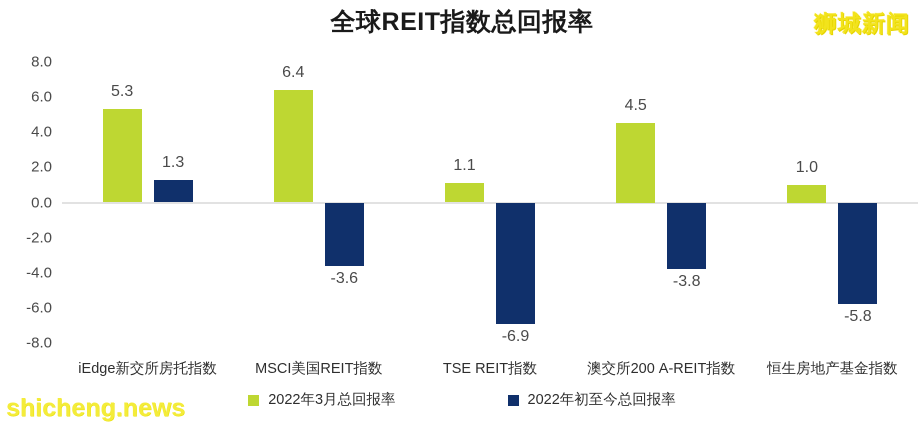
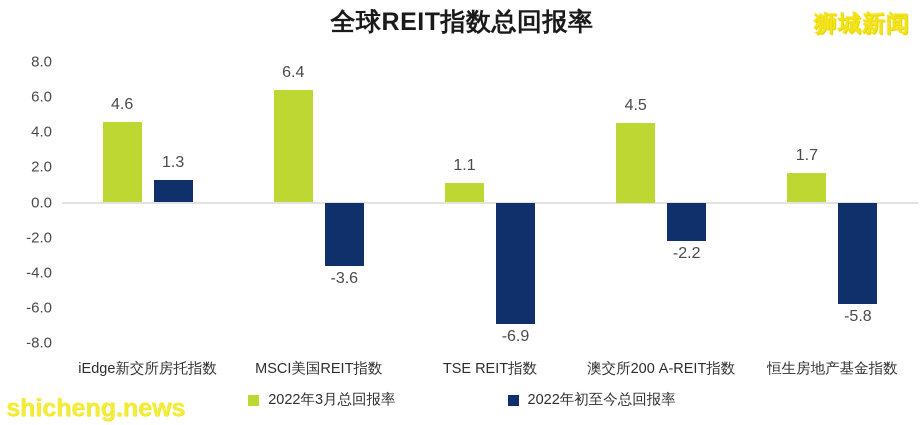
2022年3月总回报率/iEdge新交所房托指数: 5.3 -> 4.6
2022年初至今总回报率/澳交所200 A-REIT指数: -3.8 -> -2.2
2022年3月总回报率/恒生房地产基金指数: 1.0 -> 1.7
